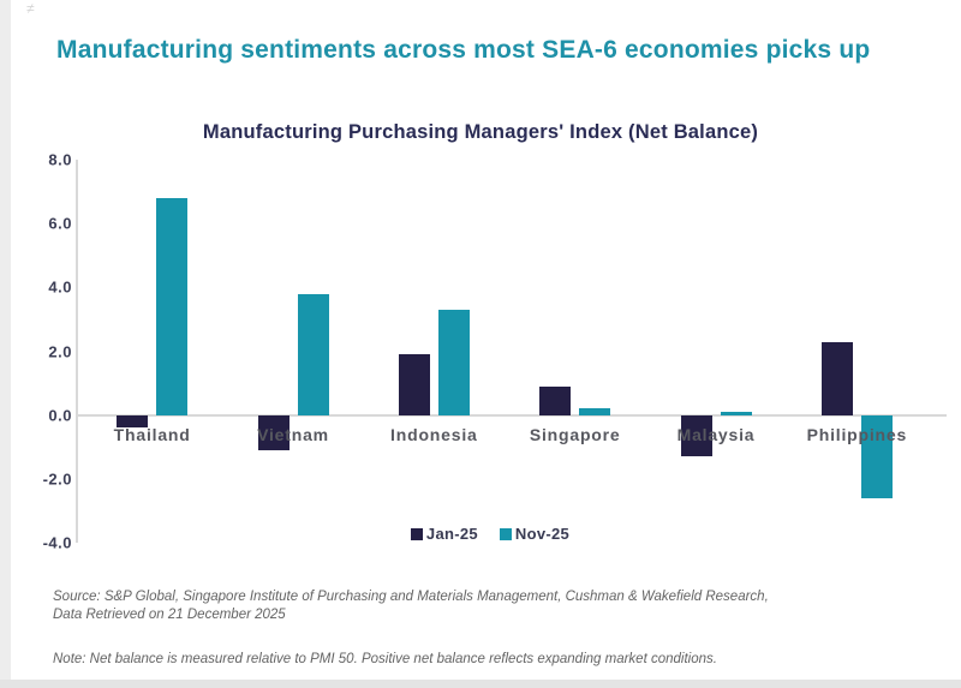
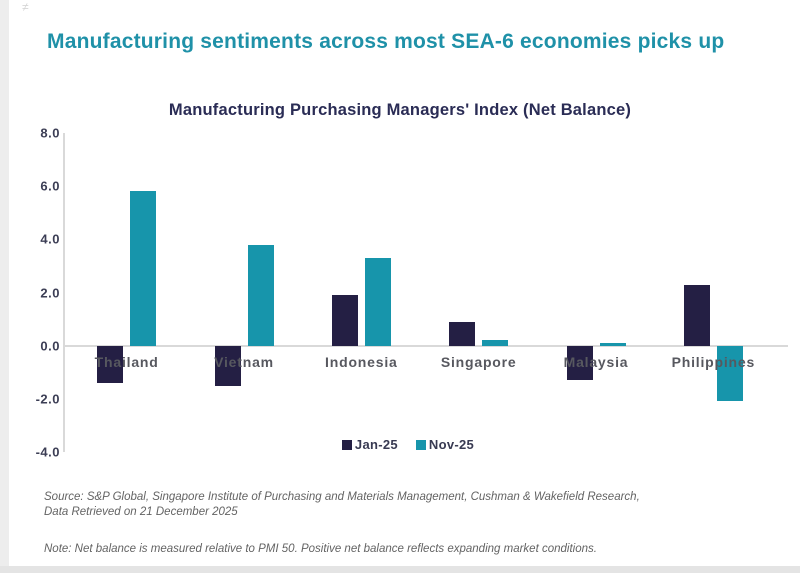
Jan-25/Thailand: -0.4 -> -1.4
Nov-25/Thailand: 6.8 -> 5.8
Jan-25/Vietnam: -1.1 -> -1.5
Nov-25/Philippines: -2.6 -> -2.1
